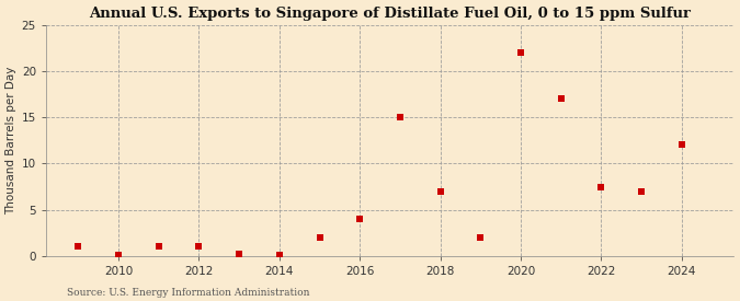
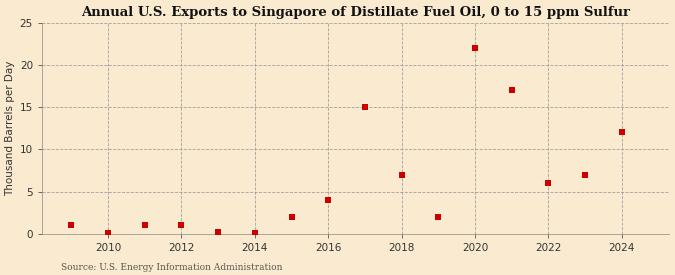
2022: 7.4 -> 6.0
